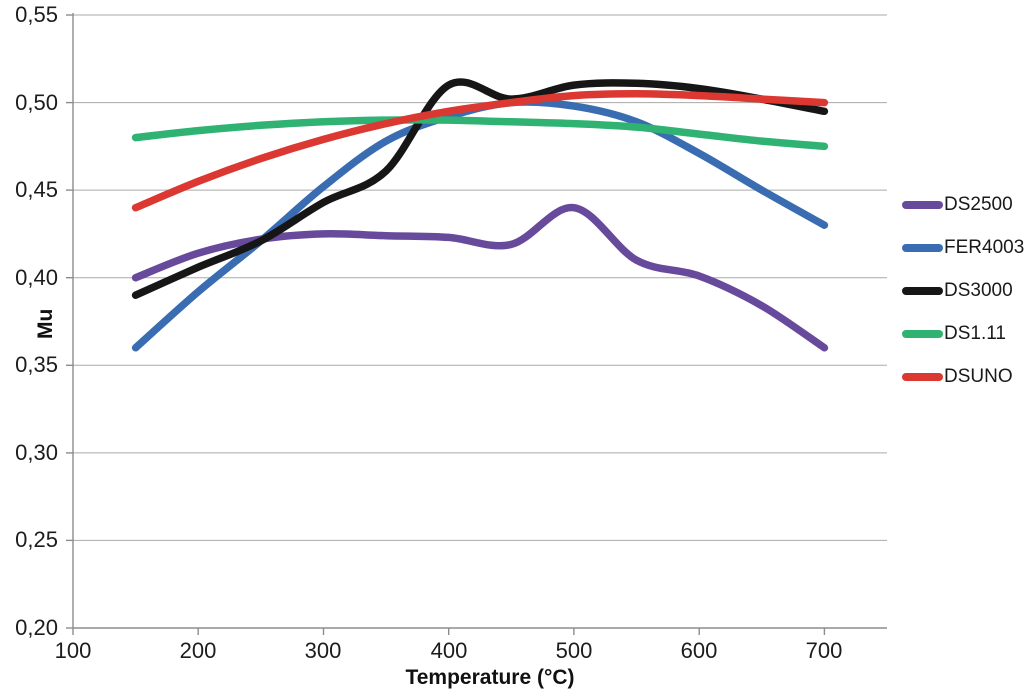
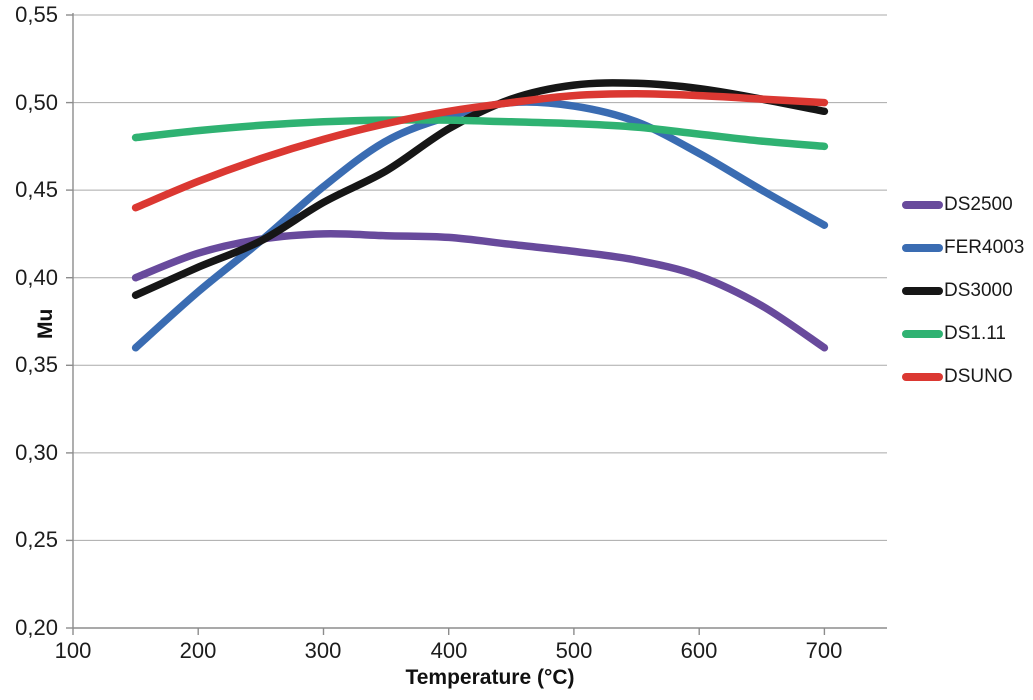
DS3000/400: 0,51 -> 0,48
DS2500/500: 0,44 -> 0,41
